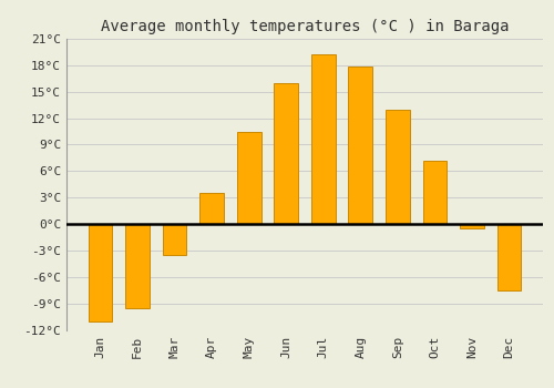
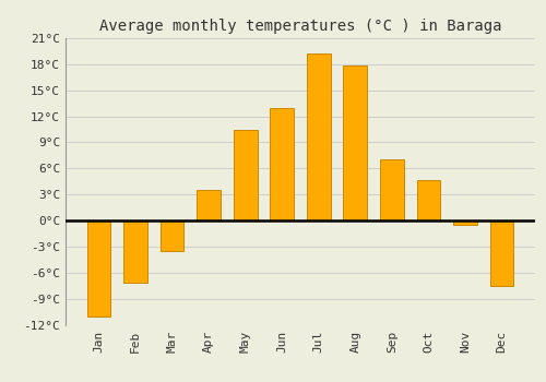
Feb: -9.5°C -> -7.2°C
Jun: 16.0°C -> 13.0°C
Sep: 13.0°C -> 7.0°C
Oct: 7.2°C -> 4.6°C
